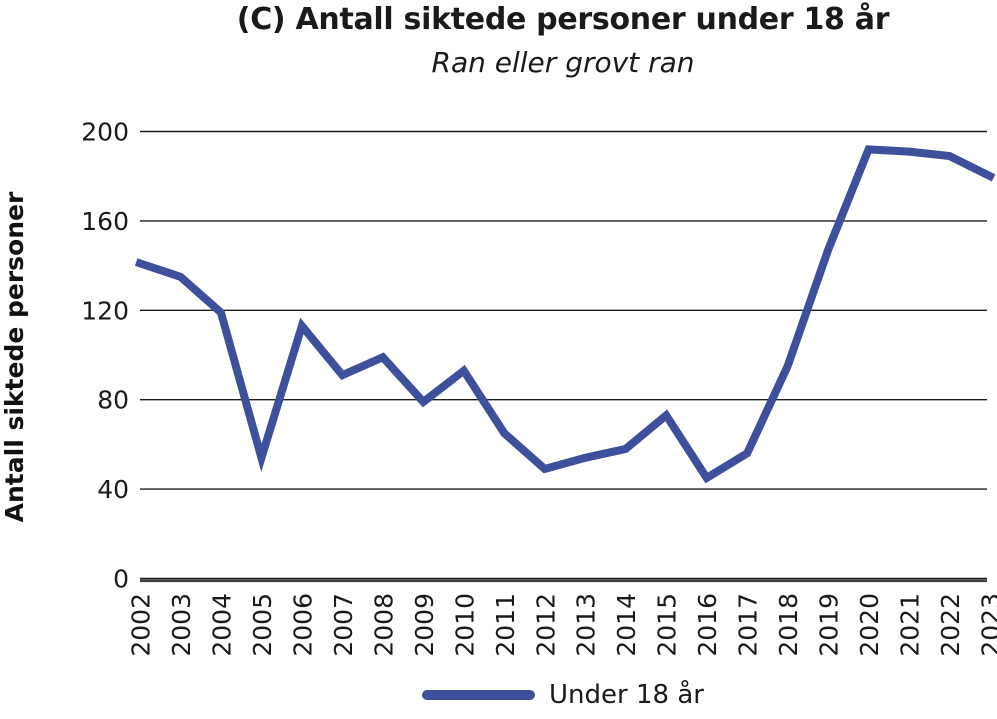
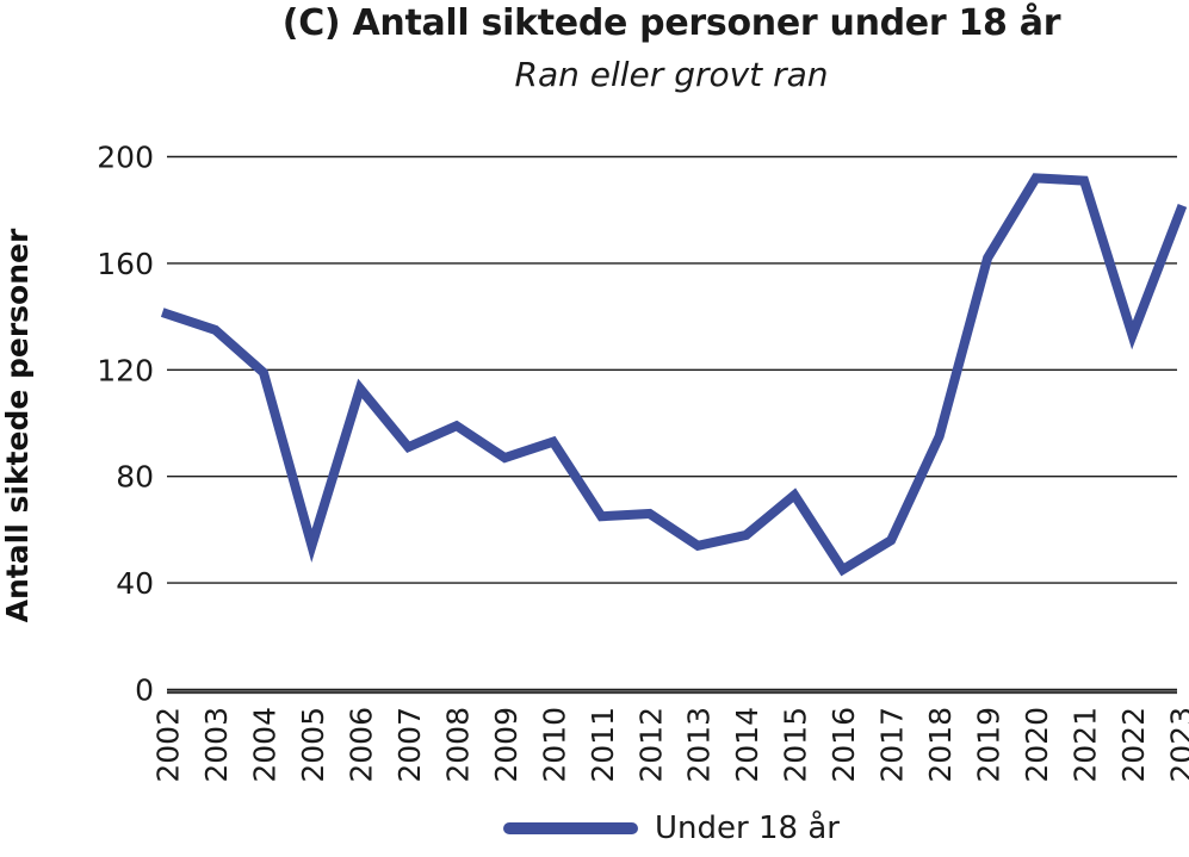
2009: 79 -> 87
2012: 49 -> 66
2019: 147 -> 162
2022: 189 -> 133
